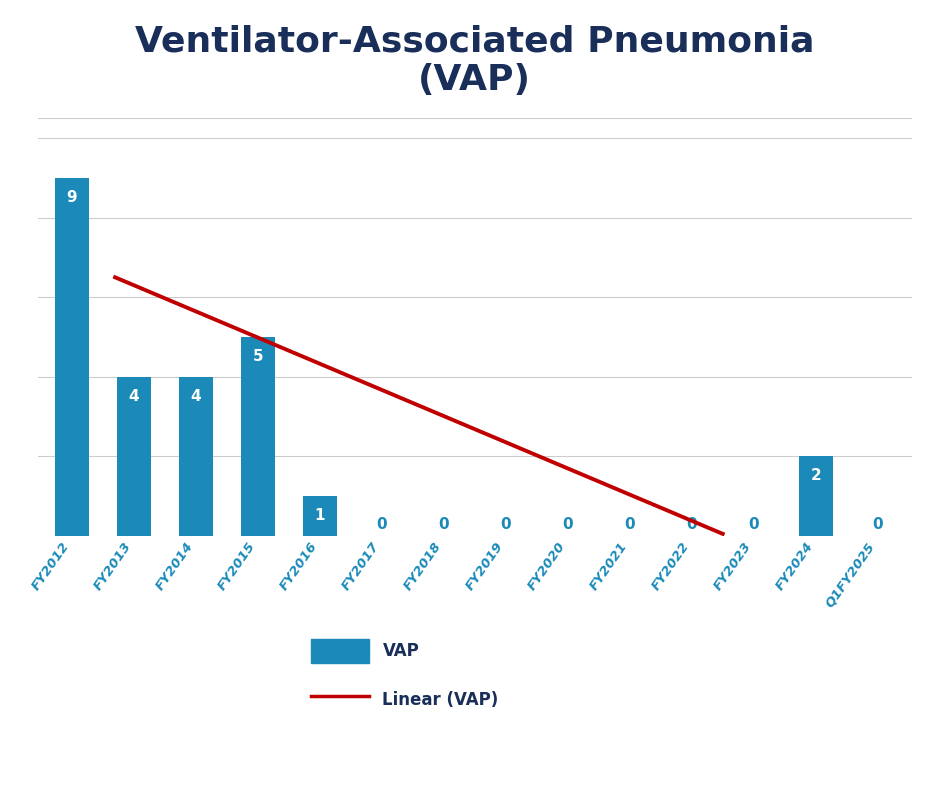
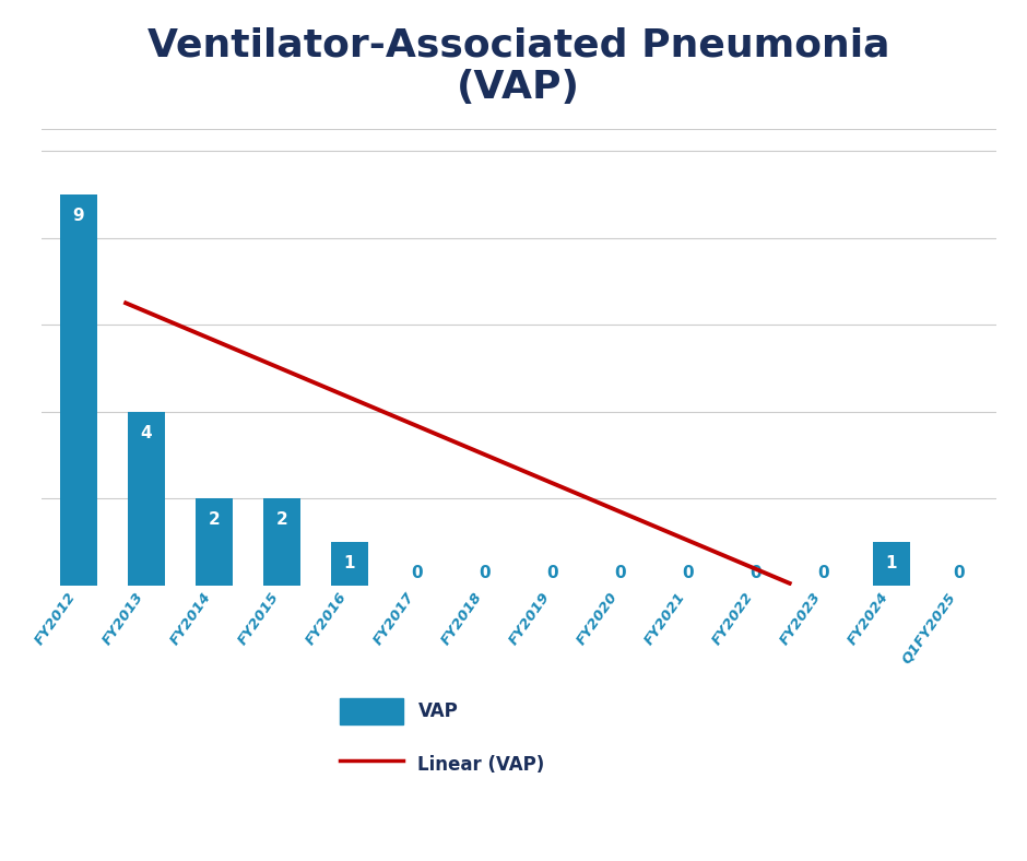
FY2014: 4 -> 2
FY2015: 5 -> 2
FY2024: 2 -> 1
